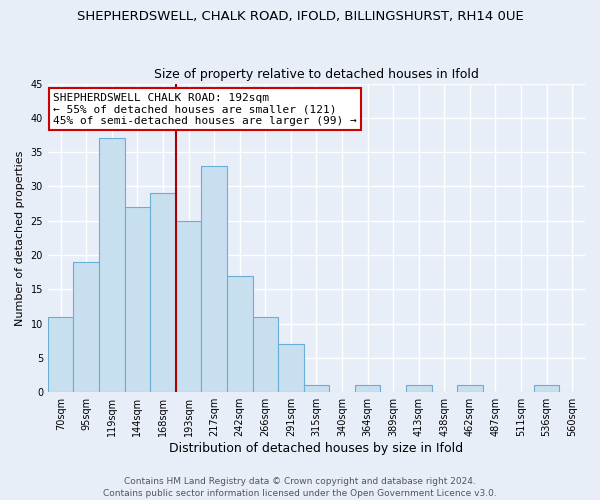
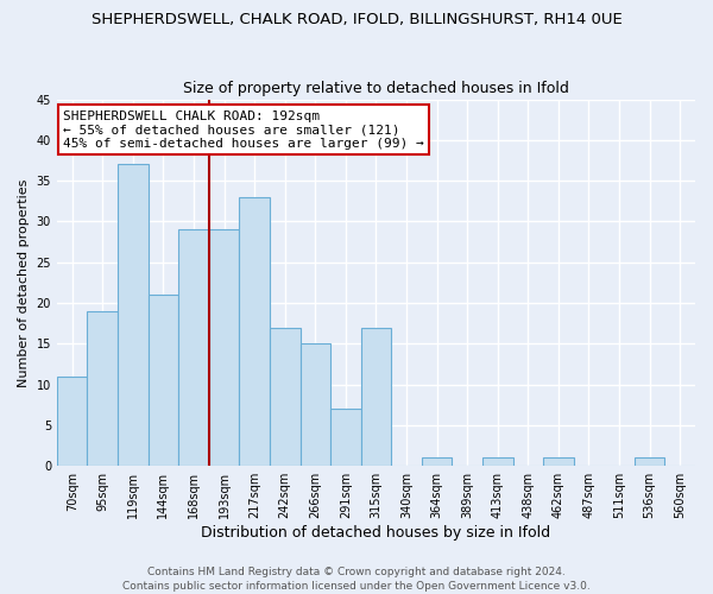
144sqm: 27 -> 21
193sqm: 25 -> 29
266sqm: 11 -> 15
315sqm: 1 -> 17
